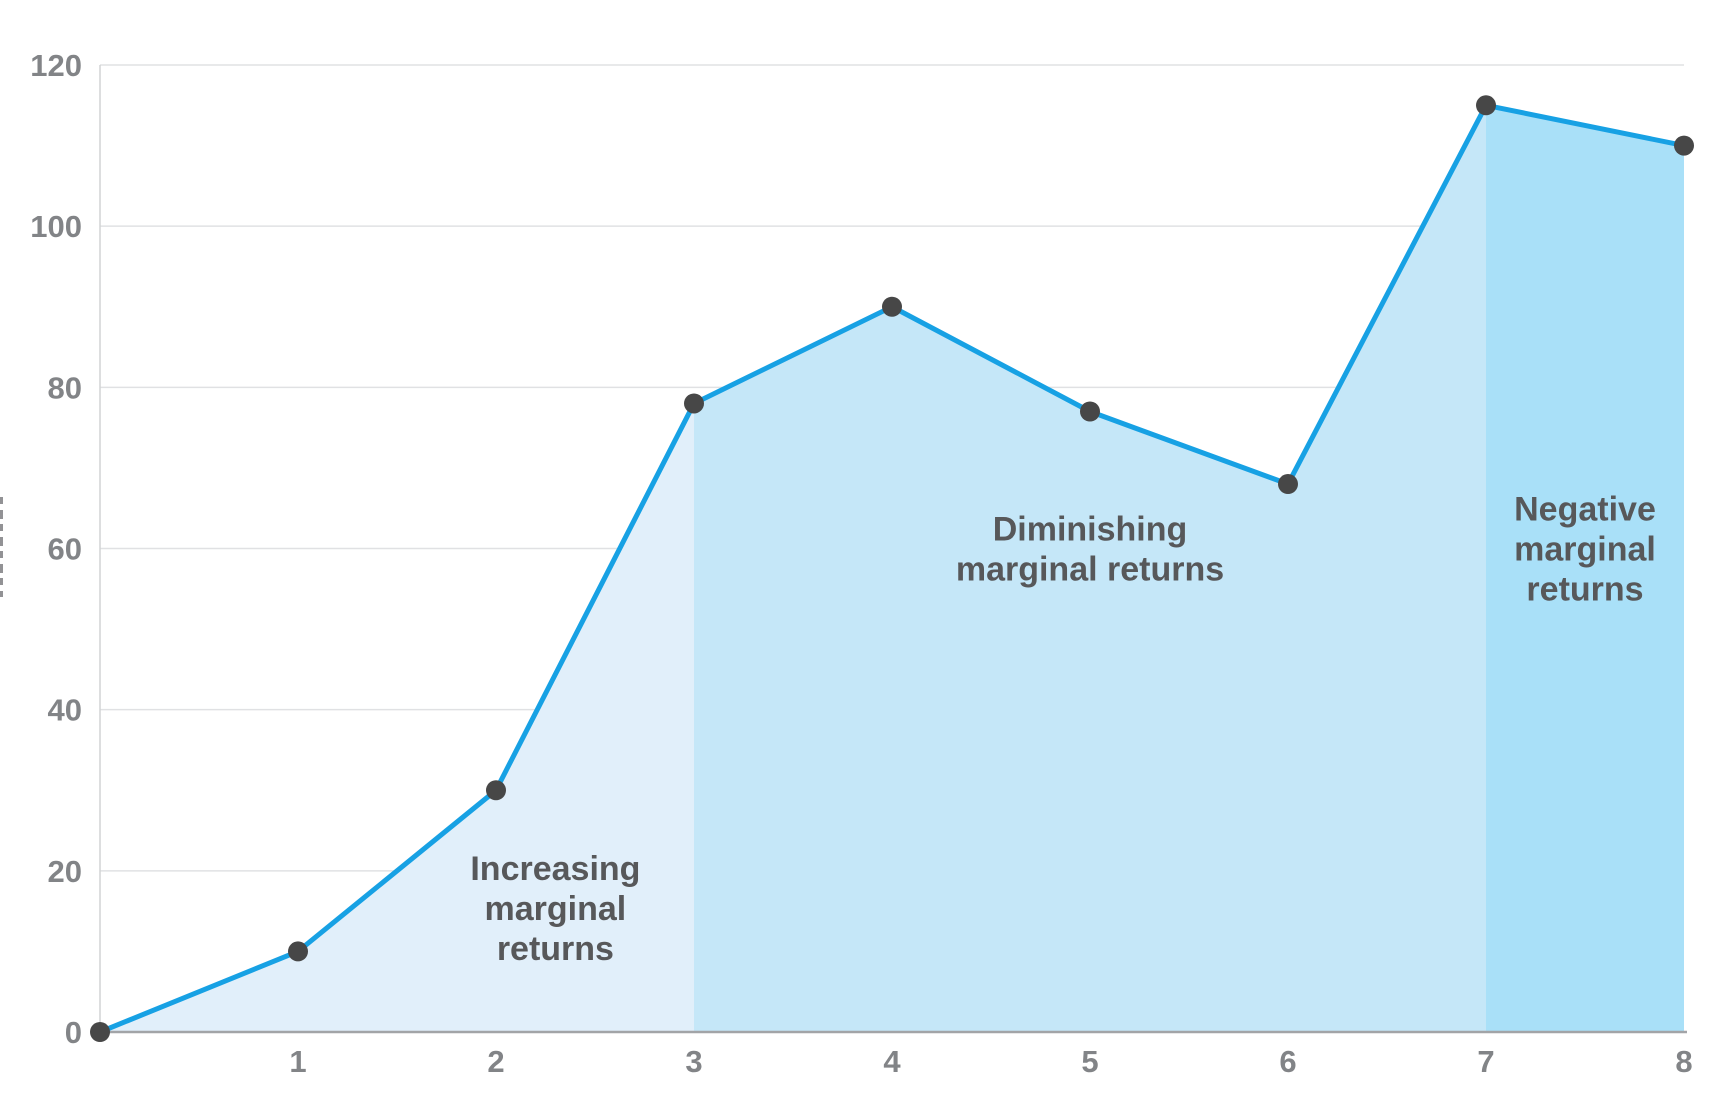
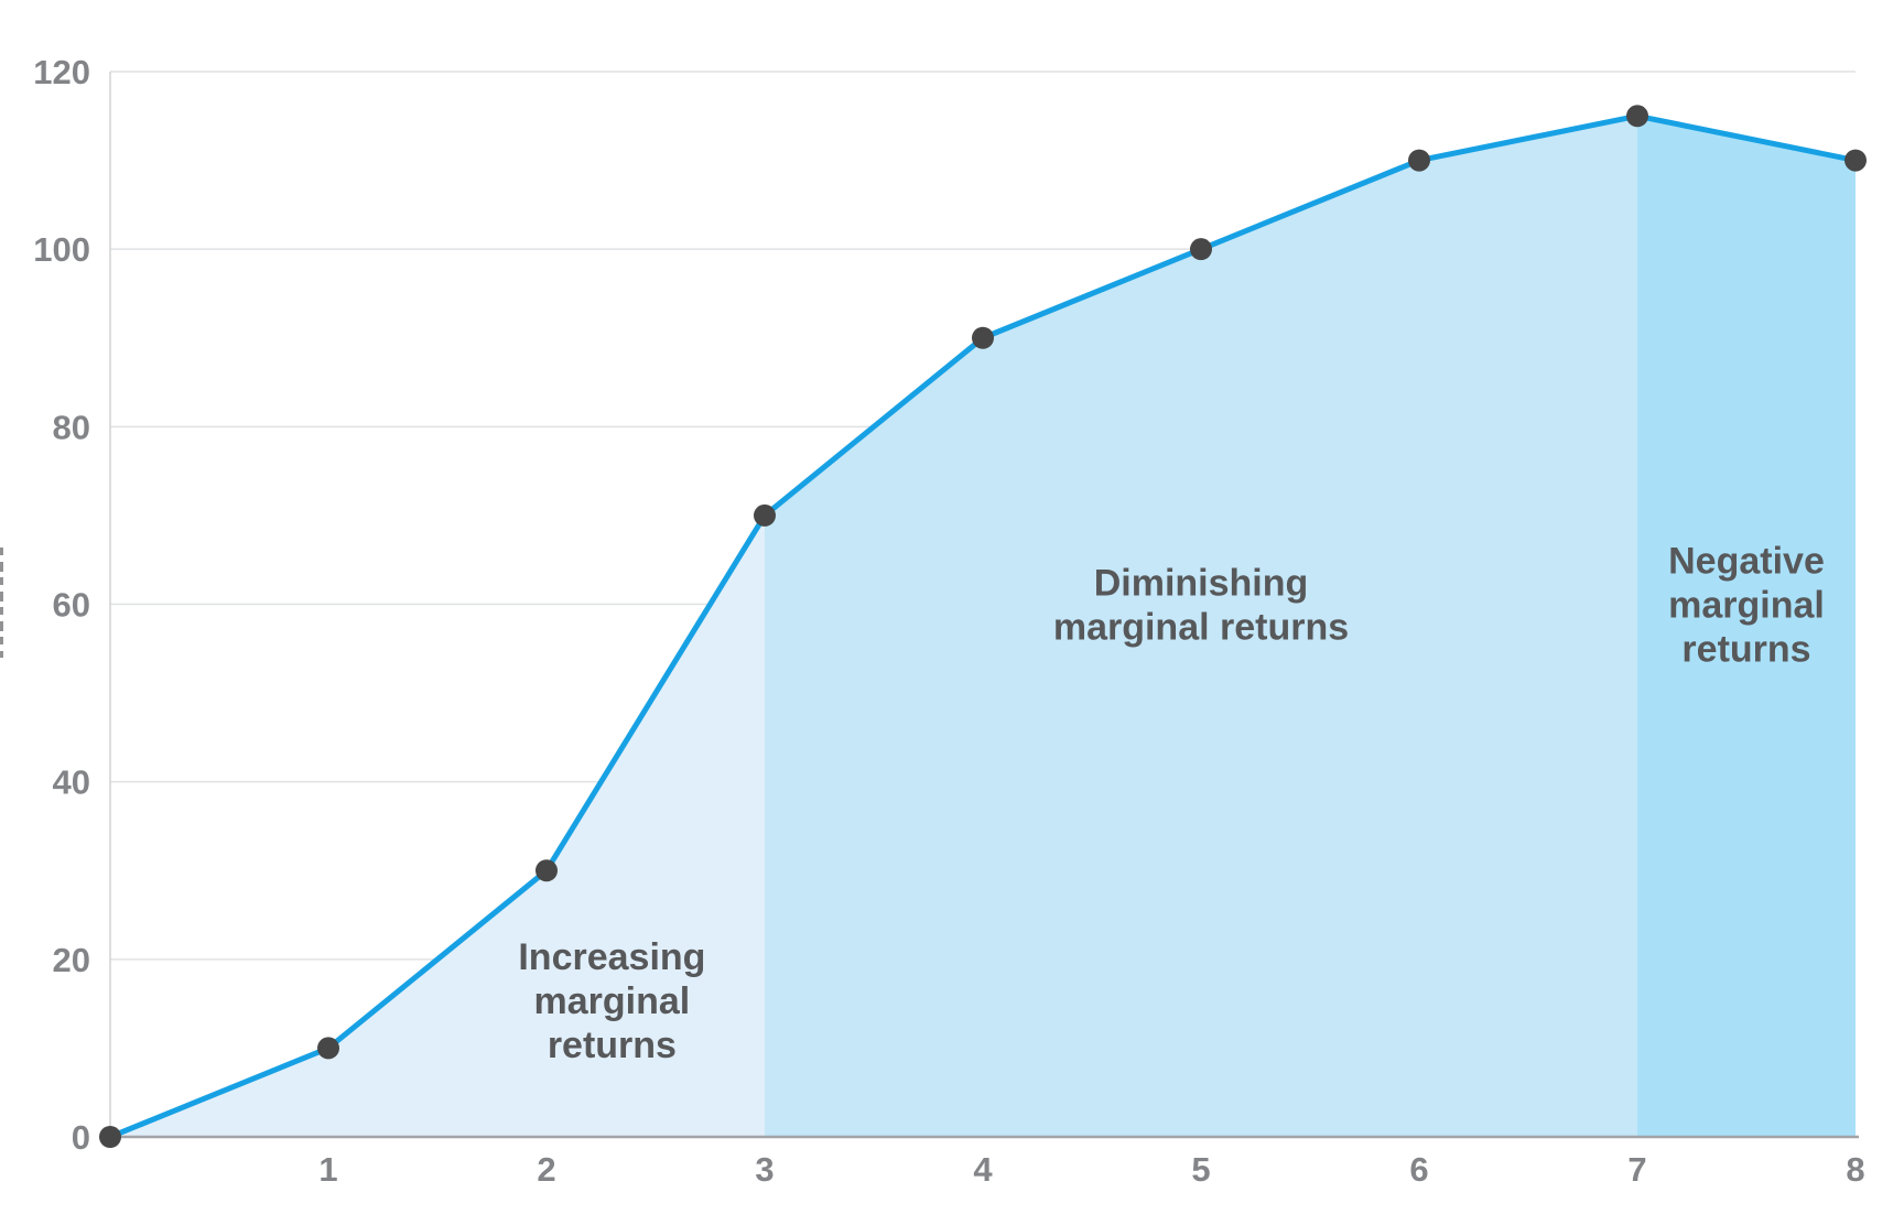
3: 78 -> 70
5: 77 -> 100
6: 68 -> 110
